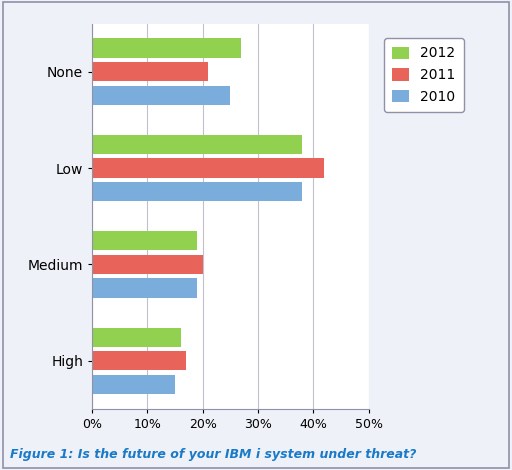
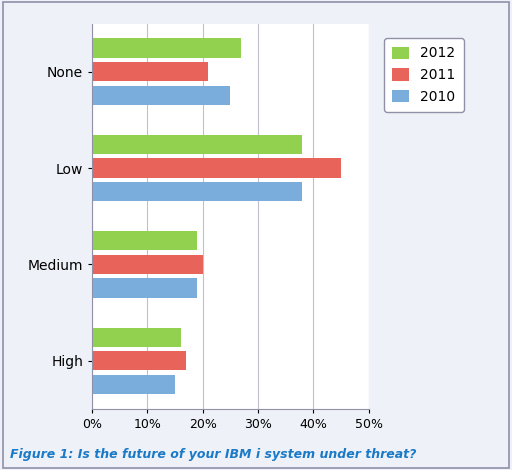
2011/Low: 42% -> 45%
